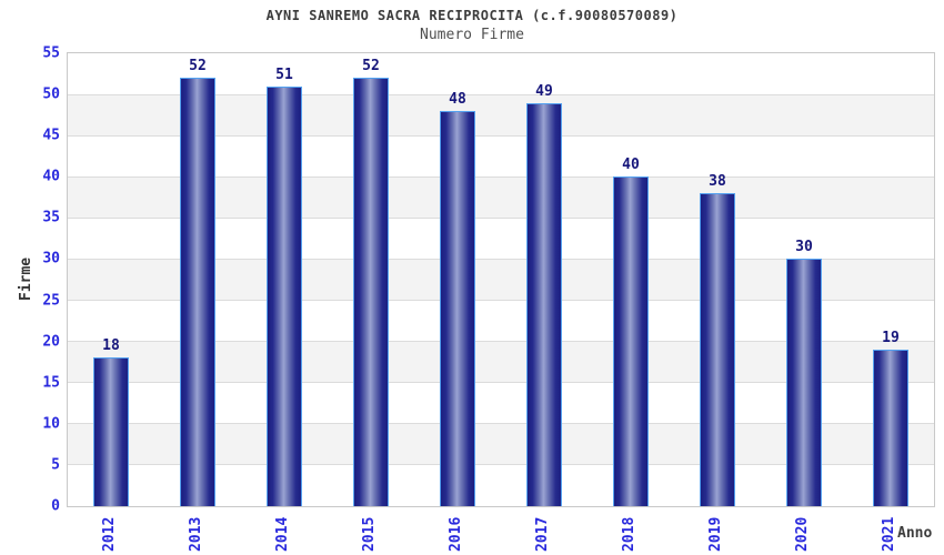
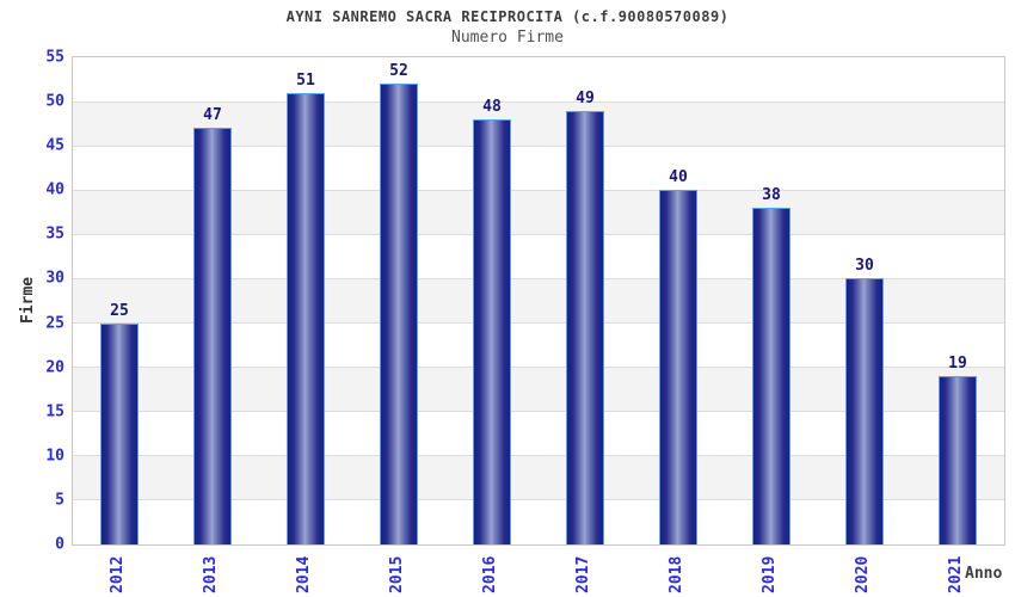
2012: 18 -> 25
2013: 52 -> 47
